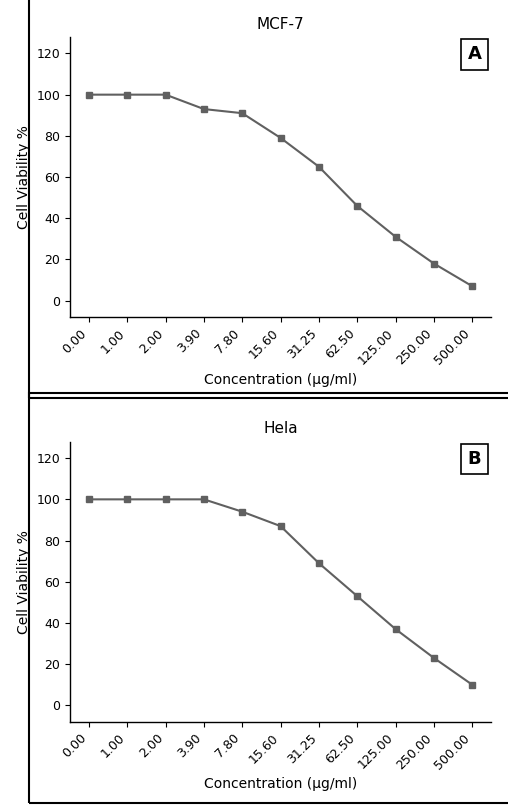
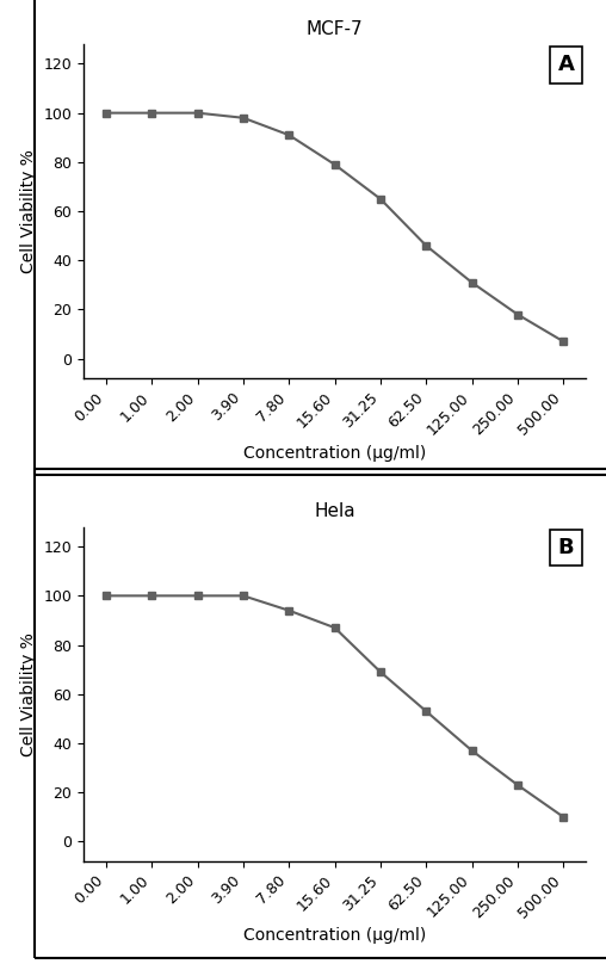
MCF-7/3.90: 93 -> 98
